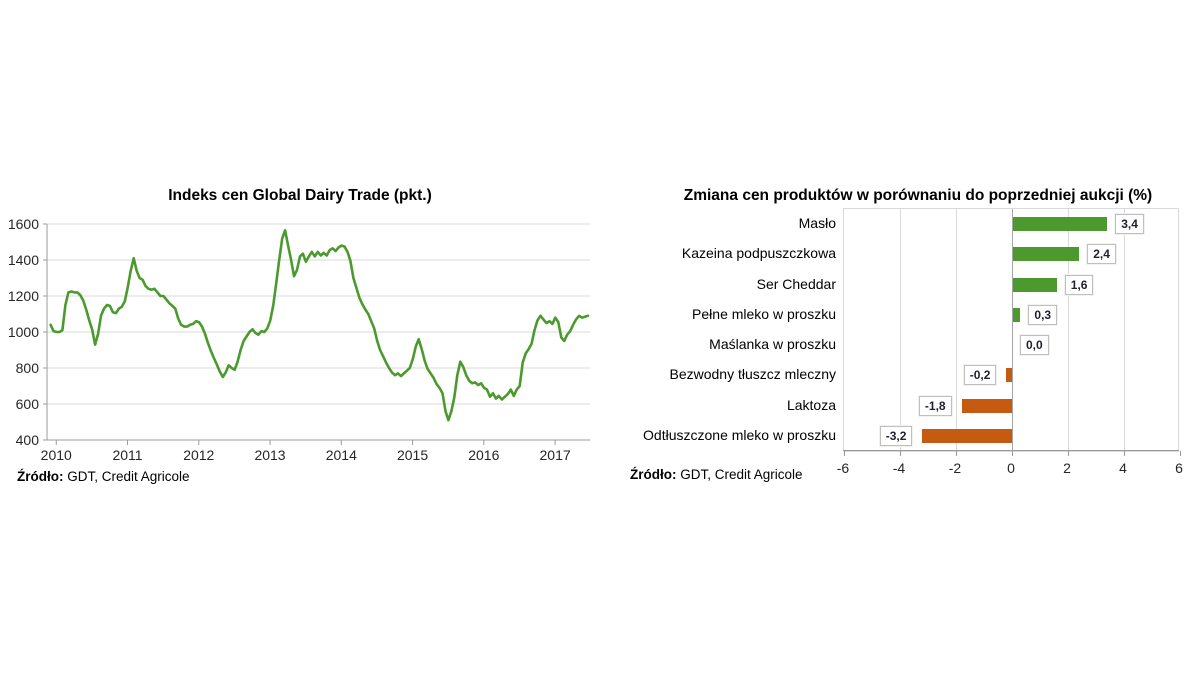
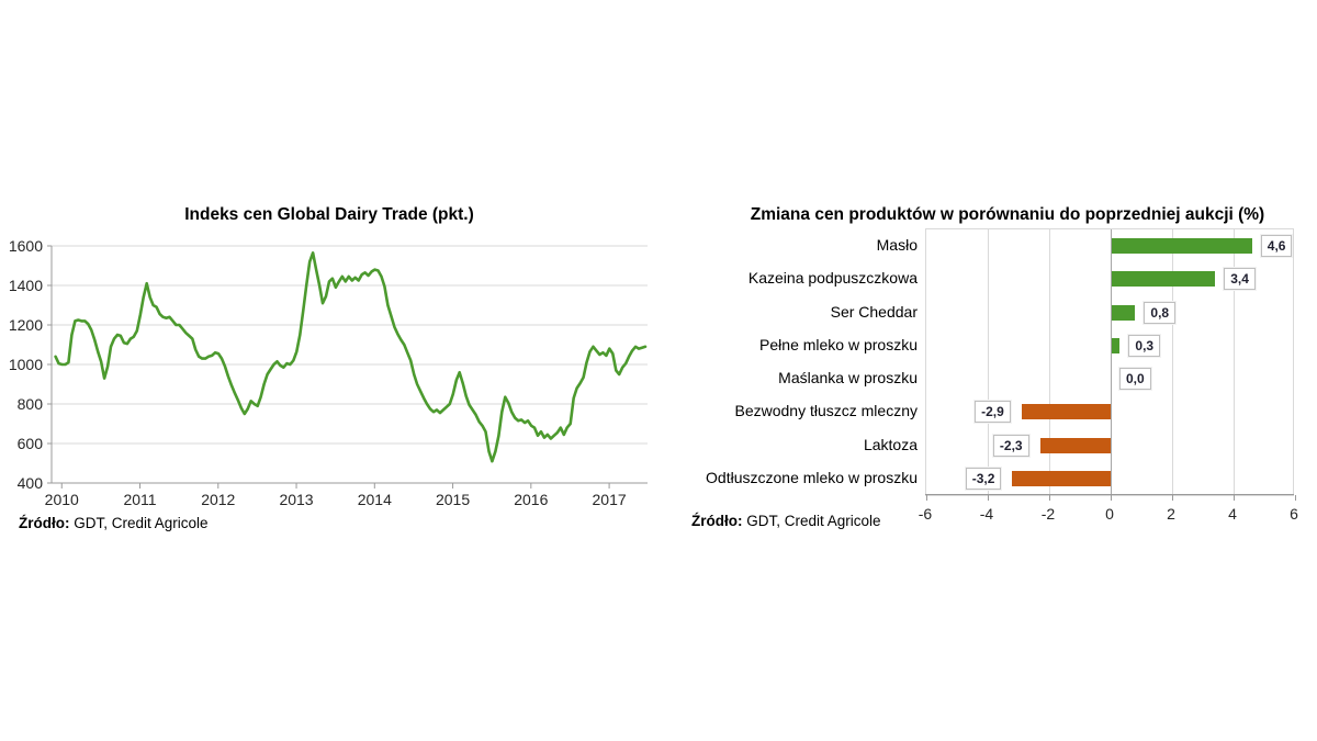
Zmiana cen produktów w porównaniu do poprzedniej aukcji (%)/Masło: 3,4 -> 4,6
Zmiana cen produktów w porównaniu do poprzedniej aukcji (%)/Kazeina podpuszczkowa: 2,4 -> 3,4
Zmiana cen produktów w porównaniu do poprzedniej aukcji (%)/Ser Cheddar: 1,6 -> 0,8
Zmiana cen produktów w porównaniu do poprzedniej aukcji (%)/Bezwodny tłuszcz mleczny: -0,2 -> -2,9
Zmiana cen produktów w porównaniu do poprzedniej aukcji (%)/Laktoza: -1,8 -> -2,3
